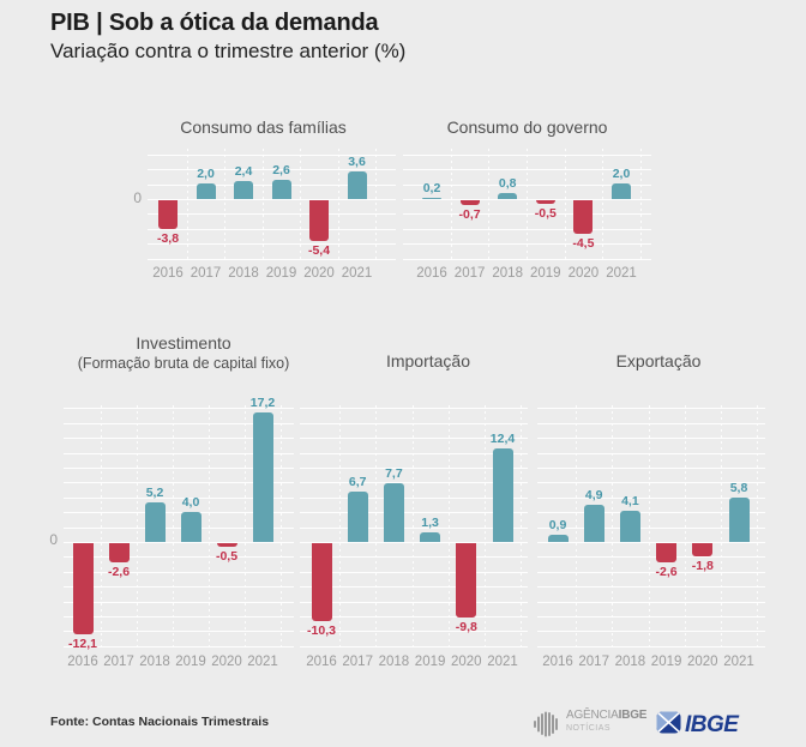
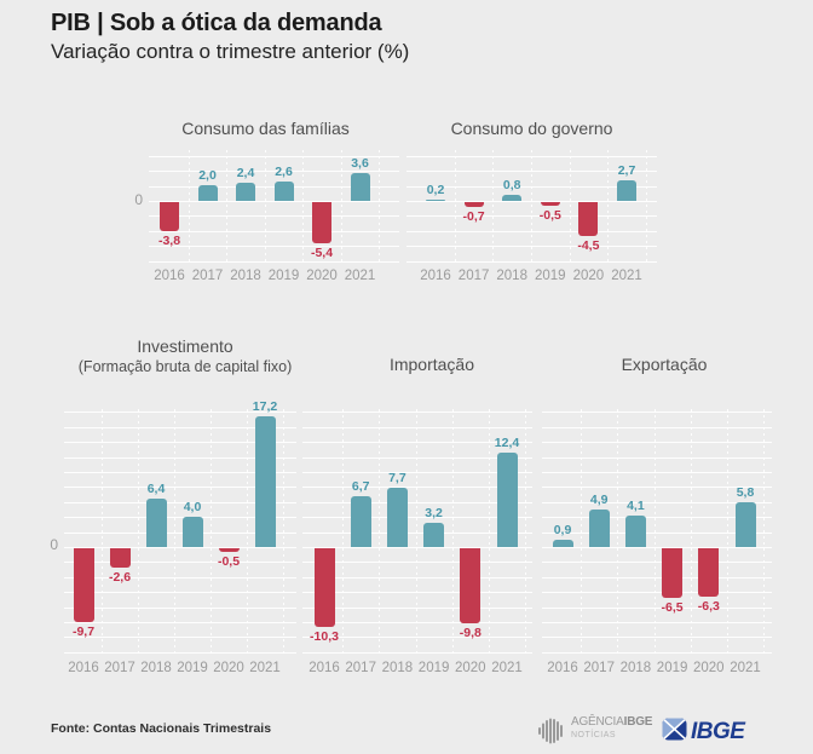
Consumo do governo/2021: 2,0 -> 2,7
Investimento/2016: -12,1 -> -9,7
Investimento/2018: 5,2 -> 6,4
Importação/2019: 1,3 -> 3,2
Exportação/2019: -2,6 -> -6,5
Exportação/2020: -1,8 -> -6,3
